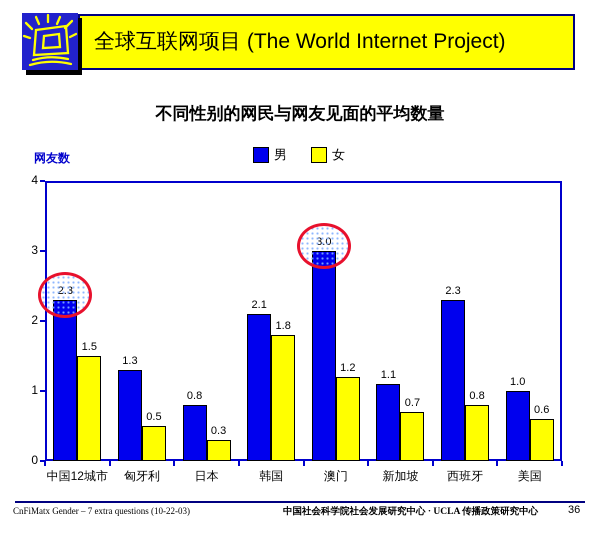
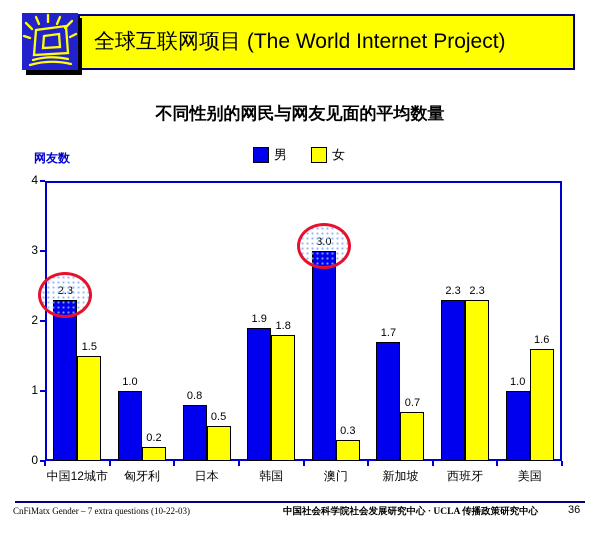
男/匈牙利: 1.3 -> 1.0
女/匈牙利: 0.5 -> 0.2
女/日本: 0.3 -> 0.5
男/韩国: 2.1 -> 1.9
女/澳门: 1.2 -> 0.3
男/新加坡: 1.1 -> 1.7
女/西班牙: 0.8 -> 2.3
女/美国: 0.6 -> 1.6
